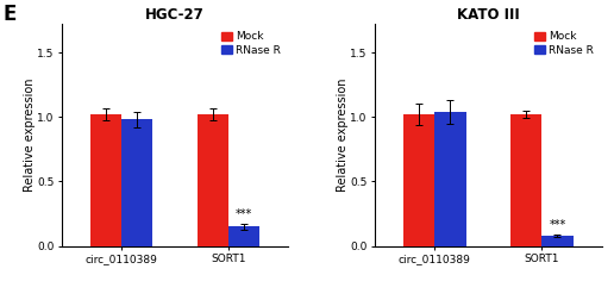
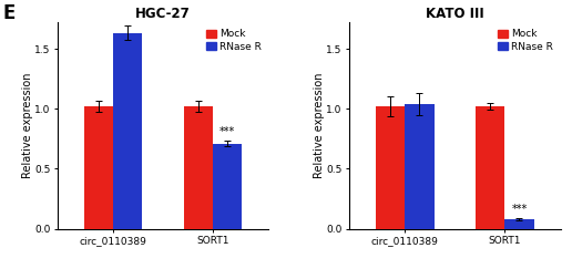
HGC-27/RNase R/circ_0110389: 0.98 -> 1.63
HGC-27/RNase R/SORT1: 0.15 -> 0.71
